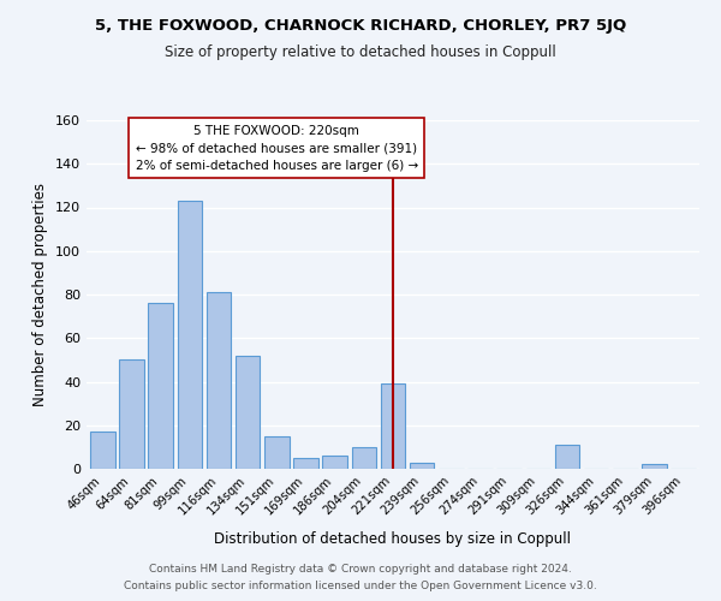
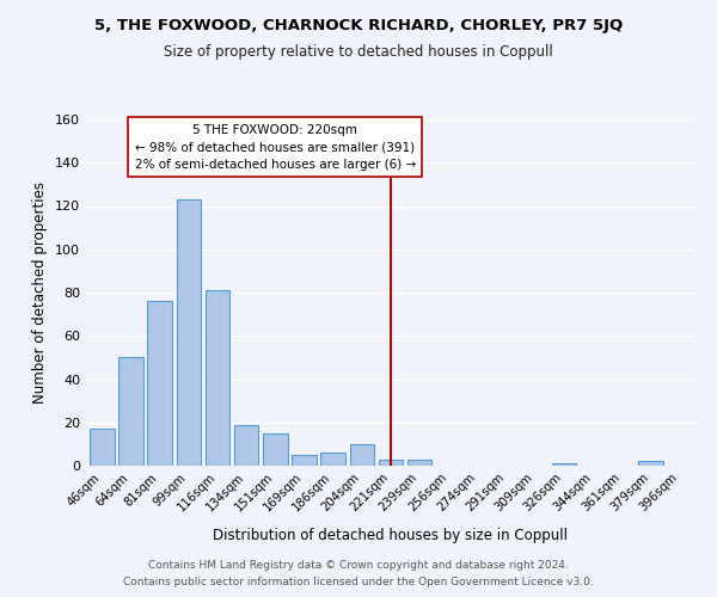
134sqm: 52 -> 19
221sqm: 39 -> 3
326sqm: 11 -> 1
